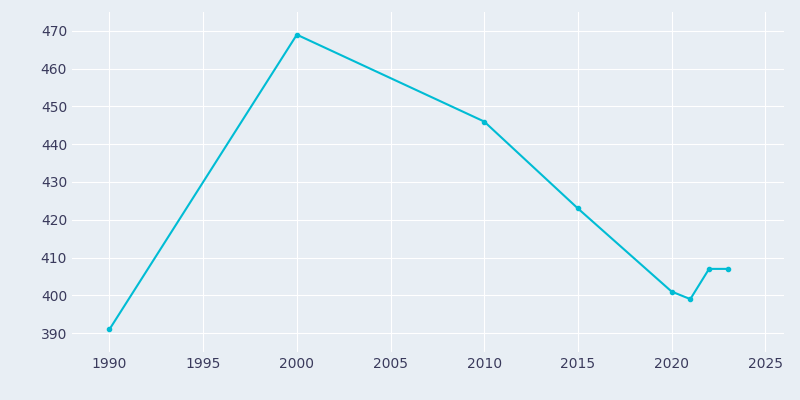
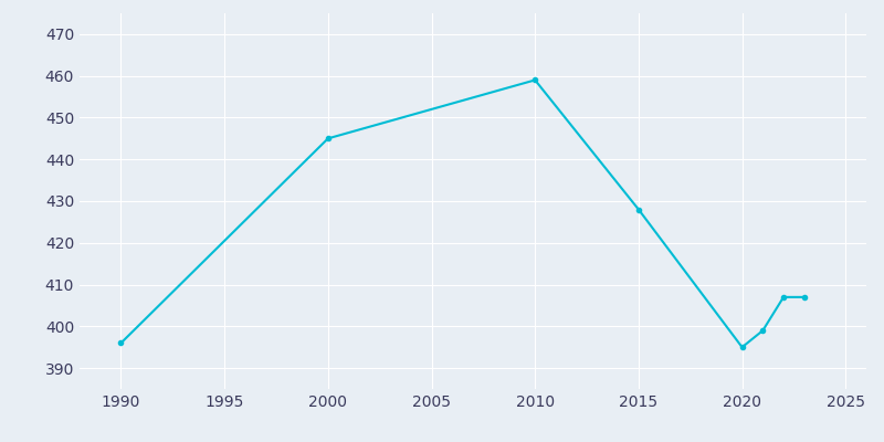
1990: 391 -> 396
2000: 469 -> 445
2010: 446 -> 459
2015: 423 -> 428
2020: 401 -> 395
